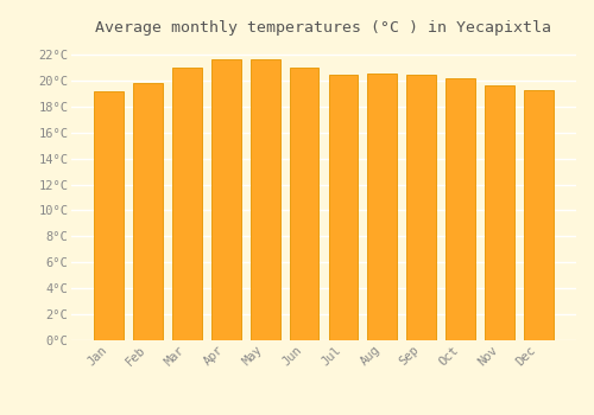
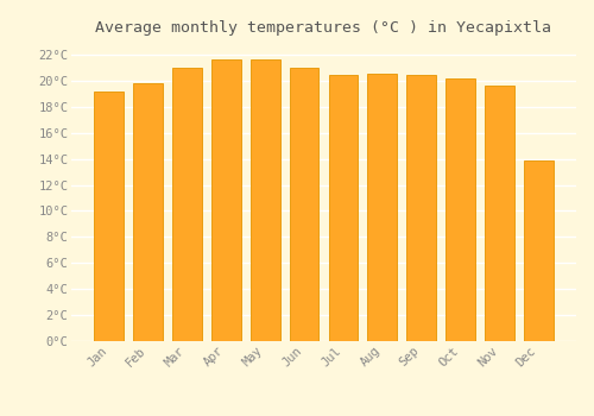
Dec: 19.3°C -> 13.9°C
